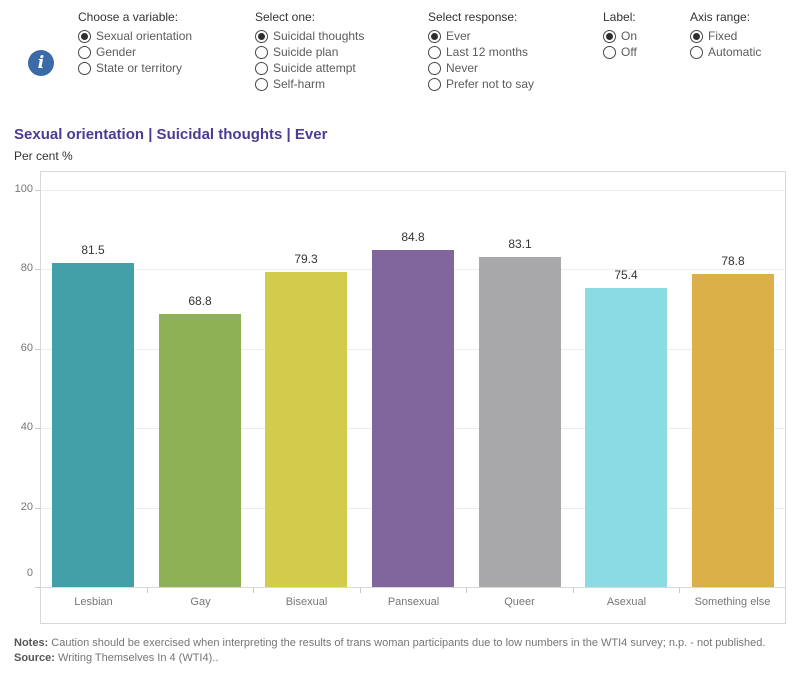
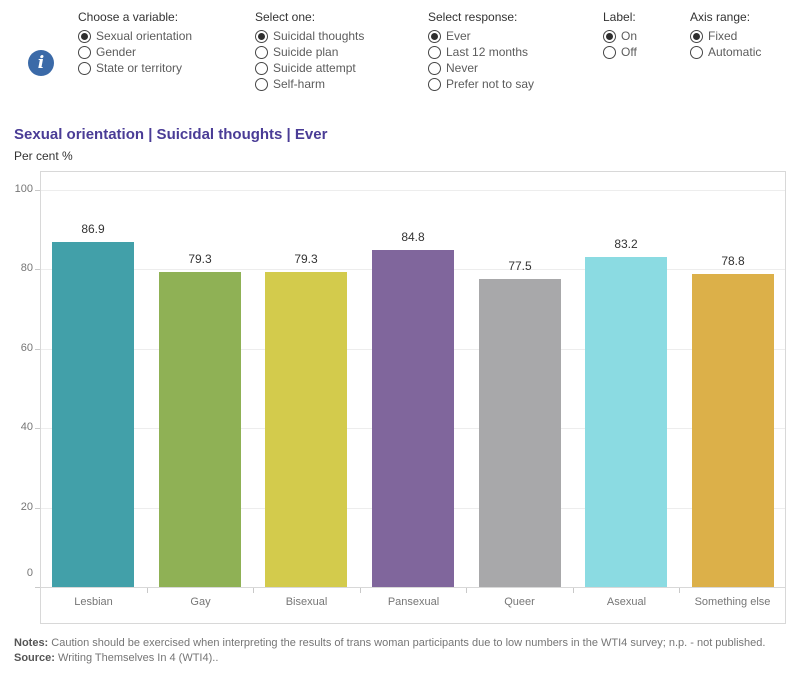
Lesbian: 81.5 -> 86.9
Gay: 68.8 -> 79.3
Queer: 83.1 -> 77.5
Asexual: 75.4 -> 83.2
